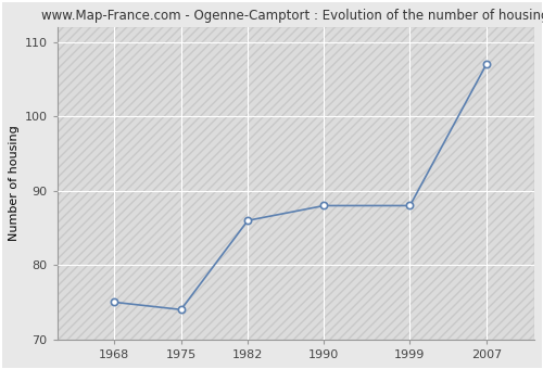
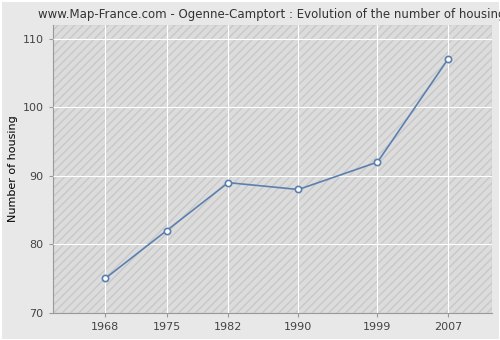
1975: 74 -> 82
1982: 86 -> 89
1999: 88 -> 92
